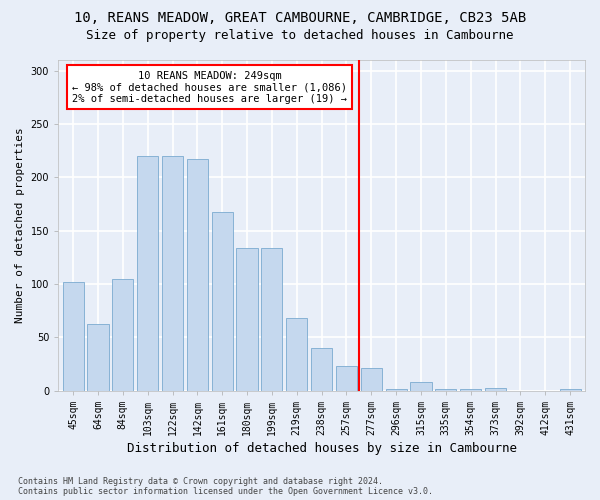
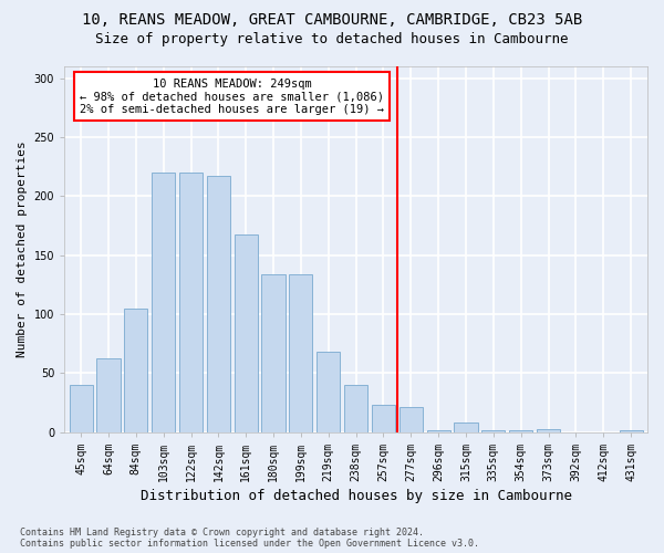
45sqm: 102 -> 40
